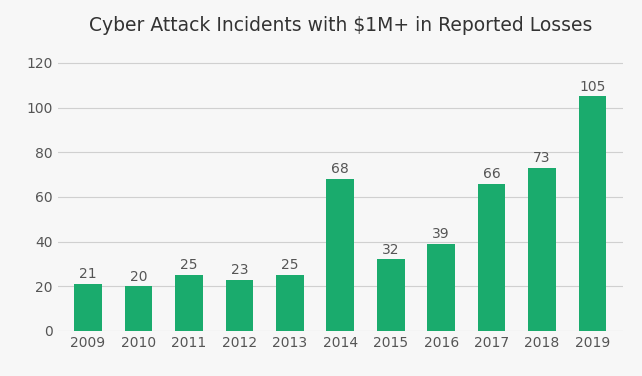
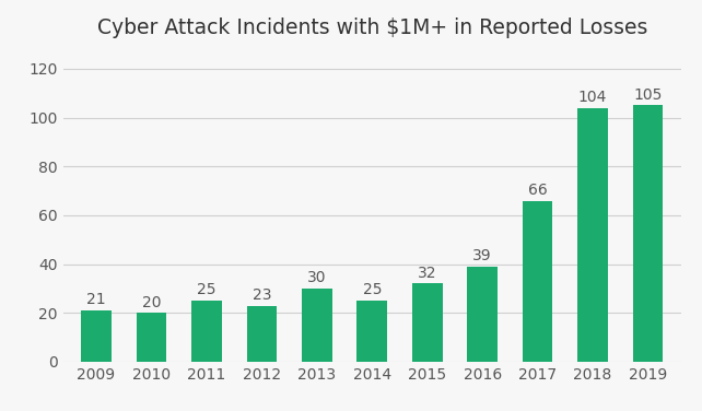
2013: 25 -> 30
2014: 68 -> 25
2018: 73 -> 104
